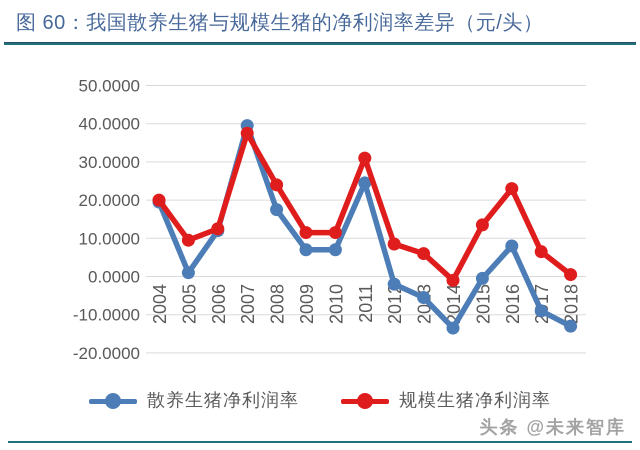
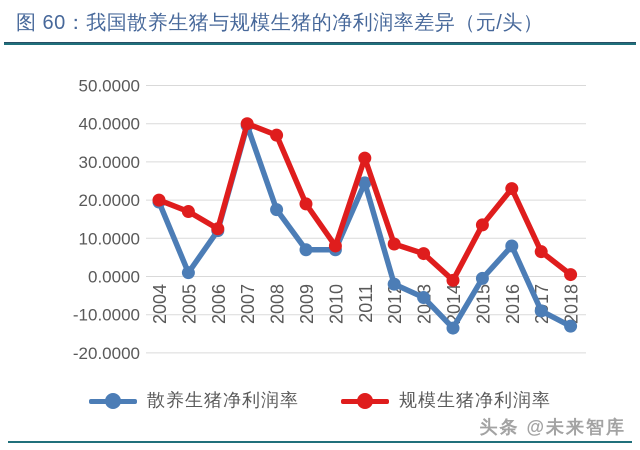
规模生猪净利润率/2005: 10 -> 17
规模生猪净利润率/2007: 38 -> 40
规模生猪净利润率/2008: 24 -> 37
规模生猪净利润率/2009: 12 -> 19
规模生猪净利润率/2010: 12 -> 8
